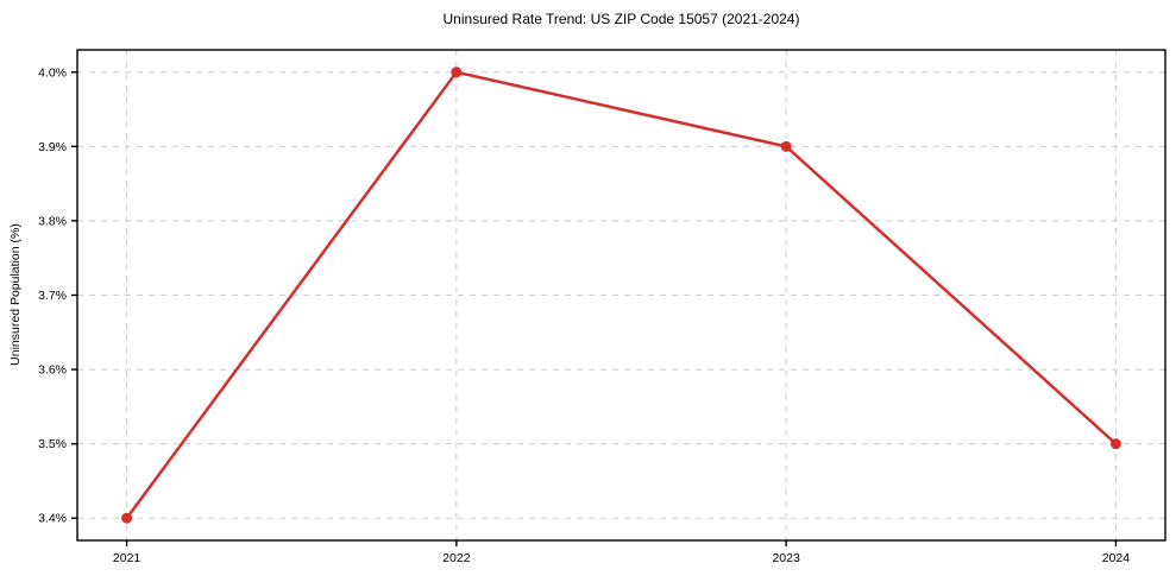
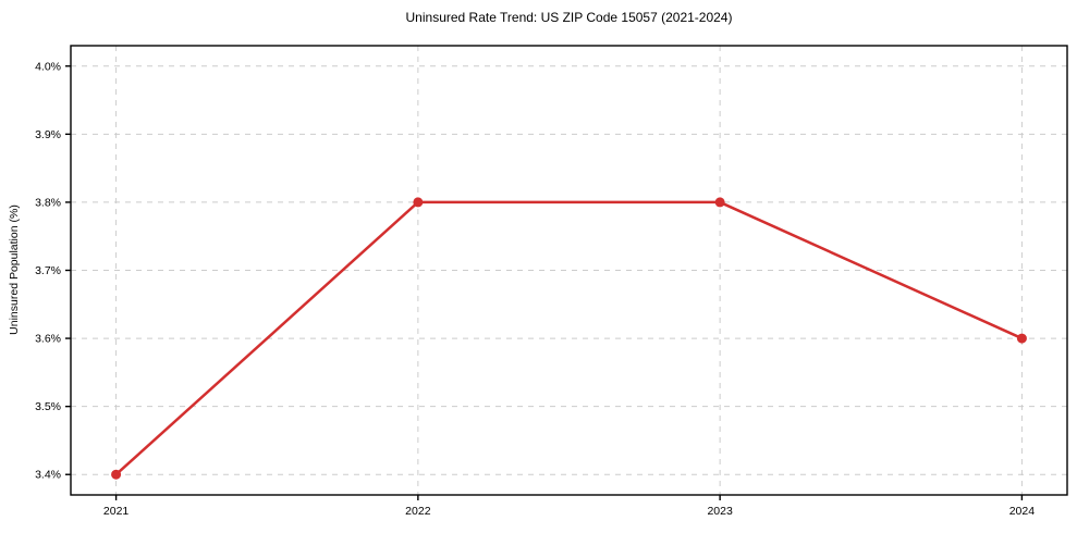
2022: 4.0% -> 3.8%
2023: 3.9% -> 3.8%
2024: 3.5% -> 3.6%
